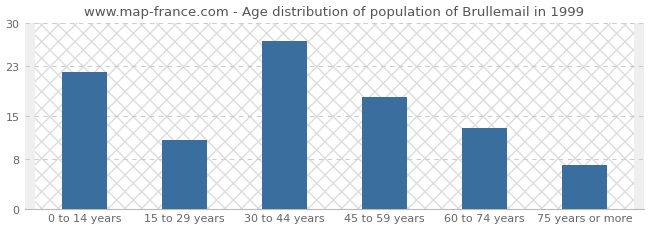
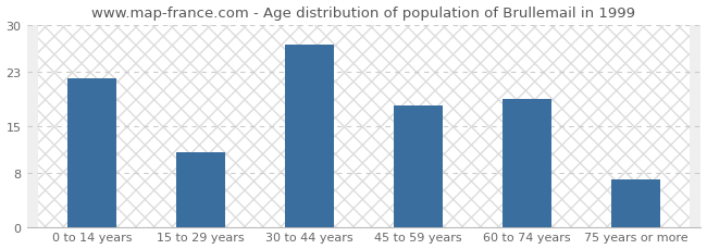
60 to 74 years: 13 -> 19
